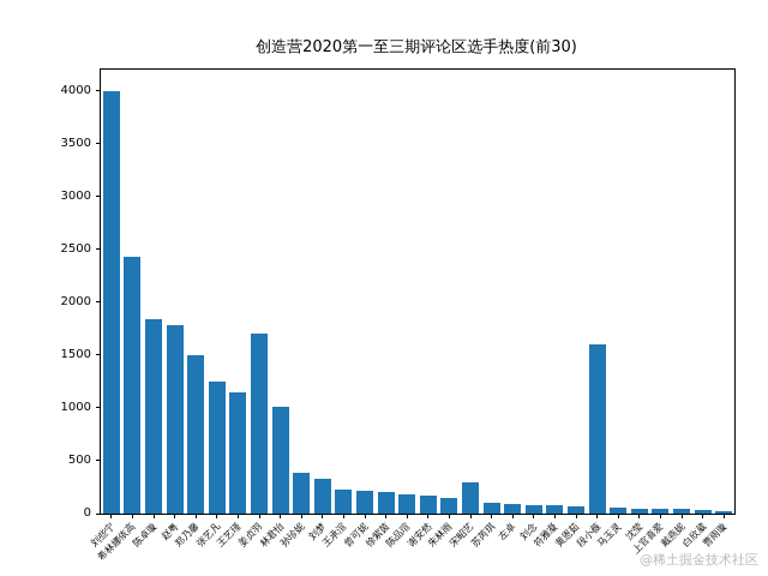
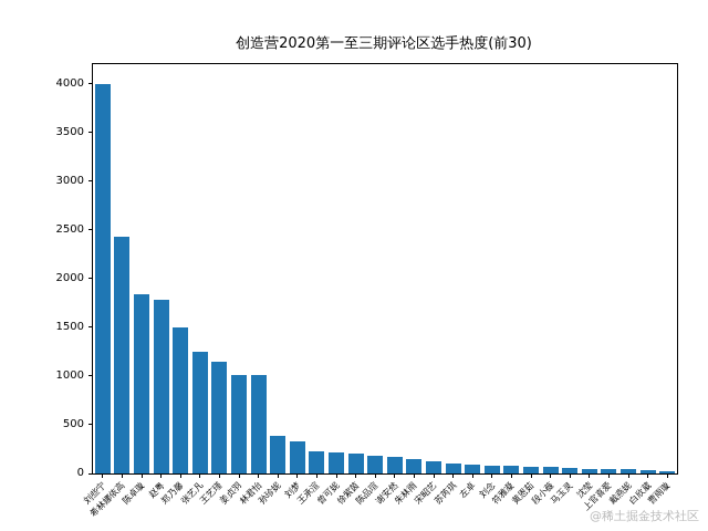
姜贞羽: 1700 -> 1000
宋昭艺: 300 -> 100
段小薇: 1600 -> 100
